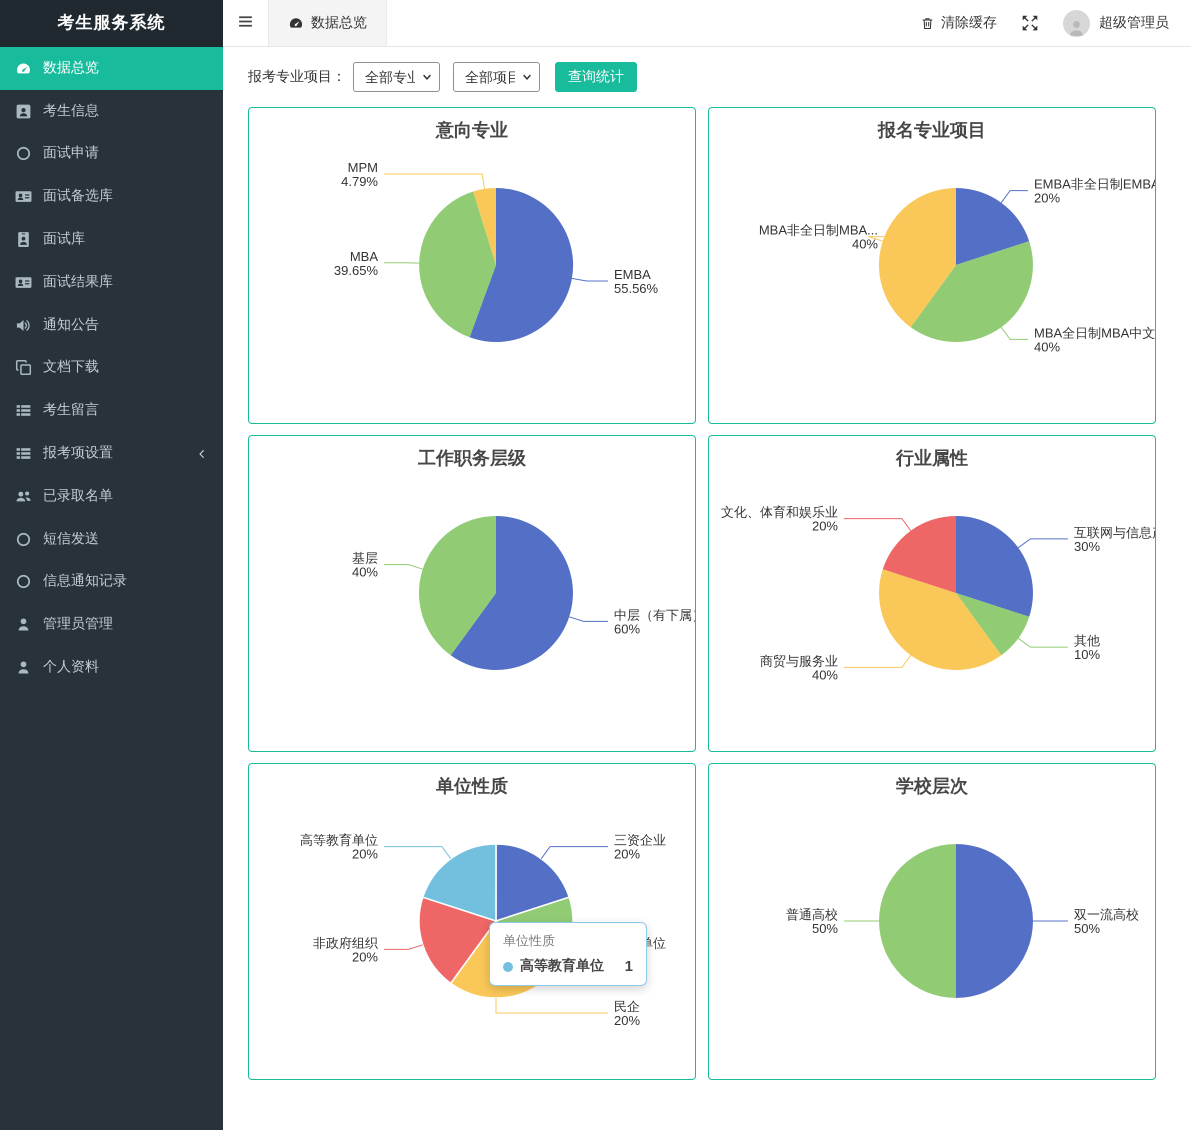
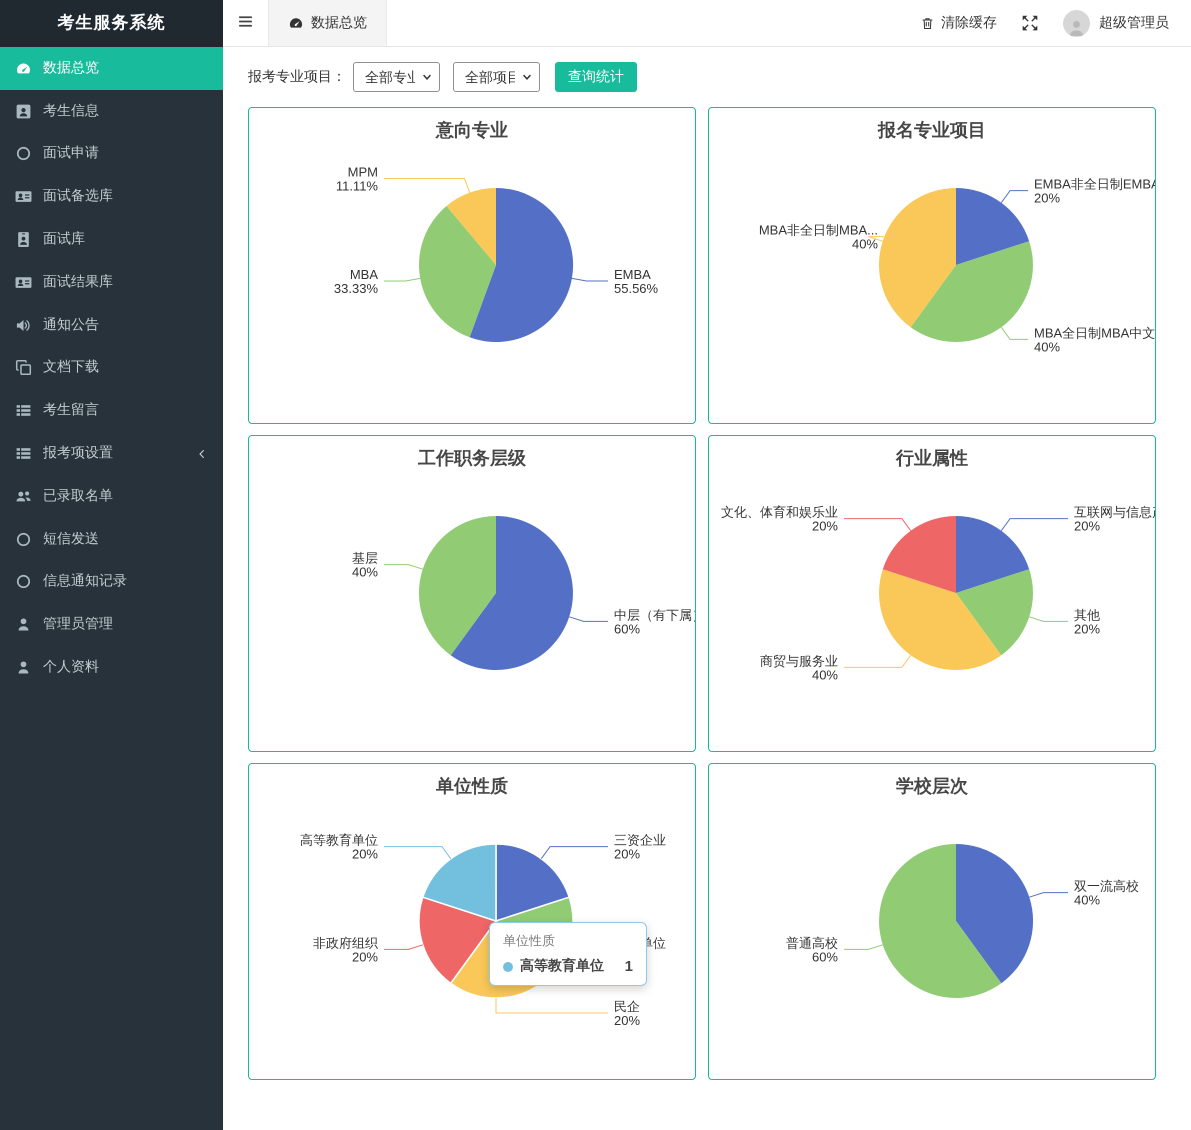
意向专业/MBA: 39.65% -> 33.33%
意向专业/MPM: 4.79% -> 11.11%
行业属性/互联网与信息产业: 30% -> 20%
行业属性/其他: 10% -> 20%
学校层次/双一流高校: 50% -> 40%
学校层次/普通高校: 50% -> 60%
